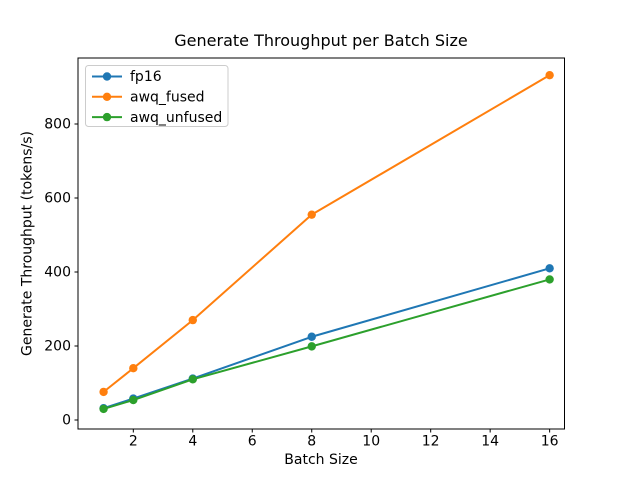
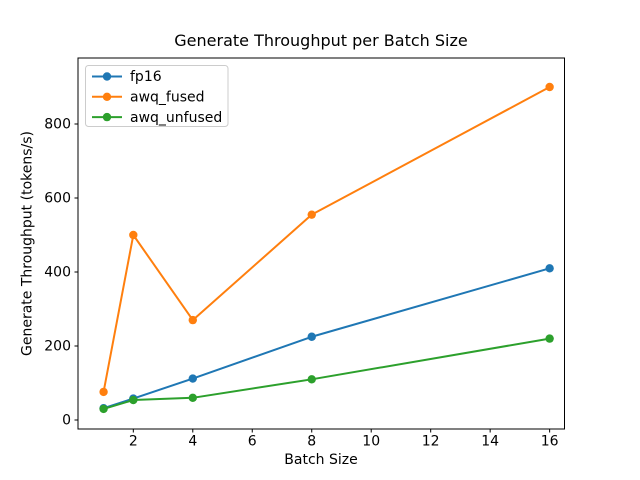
awq_fused/2: 140 -> 500
awq_unfused/4: 110 -> 60
awq_unfused/8: 200 -> 110
awq_fused/16: 930 -> 900
awq_unfused/16: 380 -> 220
